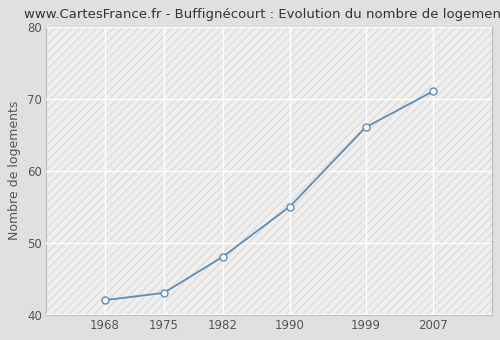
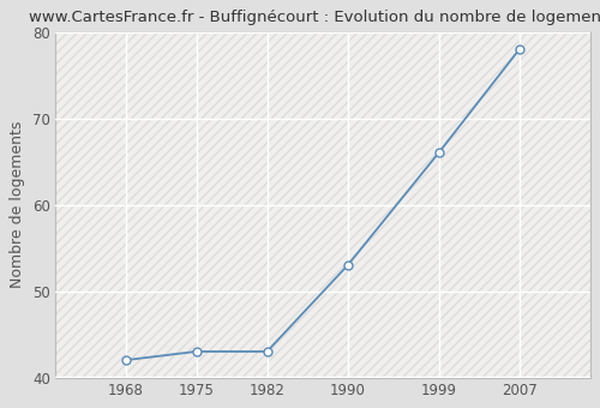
1982: 48 -> 43
1990: 55 -> 53
2007: 71 -> 78
